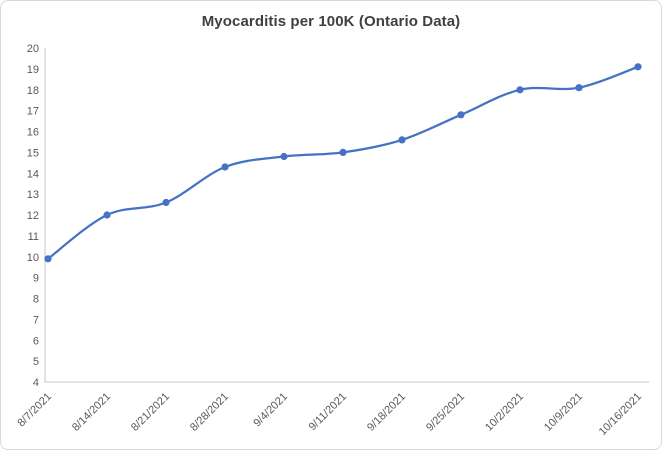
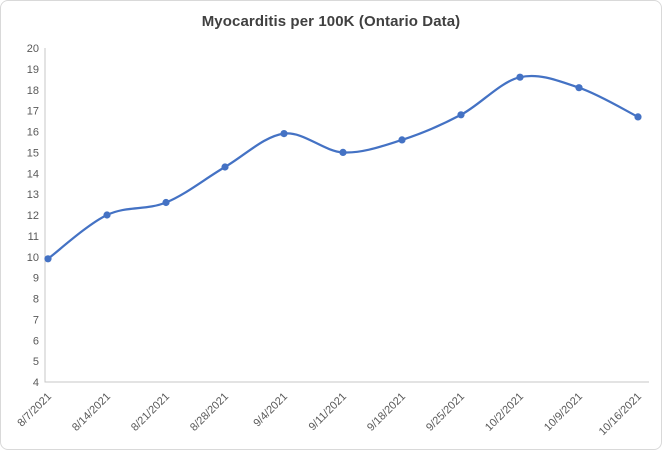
9/4/2021: 14.8 -> 15.9
10/2/2021: 18.0 -> 18.6
10/16/2021: 19.1 -> 16.7
